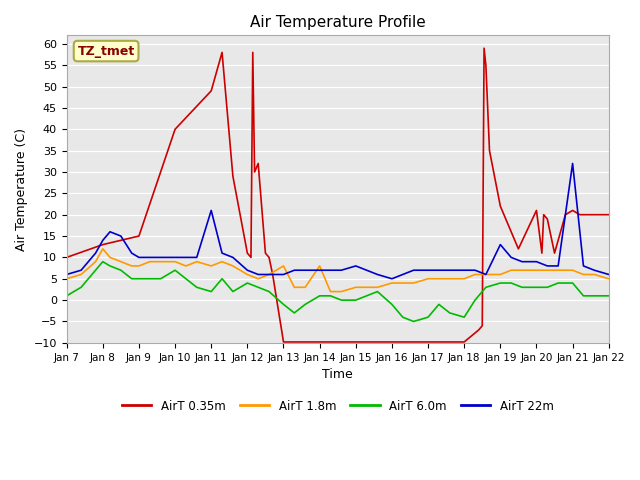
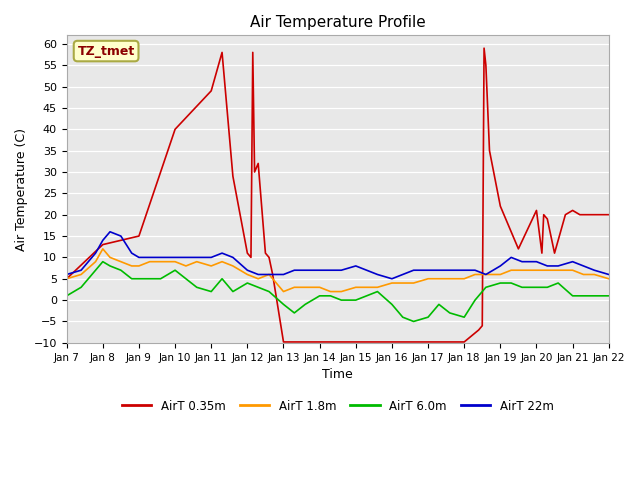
AirT 0.35m/Jan 7: 10.0 -> 5.0
AirT 22m/Jan 11: 21 -> 10
AirT 1.8m/Jan 13: 8 -> 2
AirT 1.8m/Jan 14: 8 -> 3
AirT 22m/Jan 19: 13 -> 8
AirT 6.0m/Jan 21: 4 -> 1
AirT 22m/Jan 21: 32 -> 9
